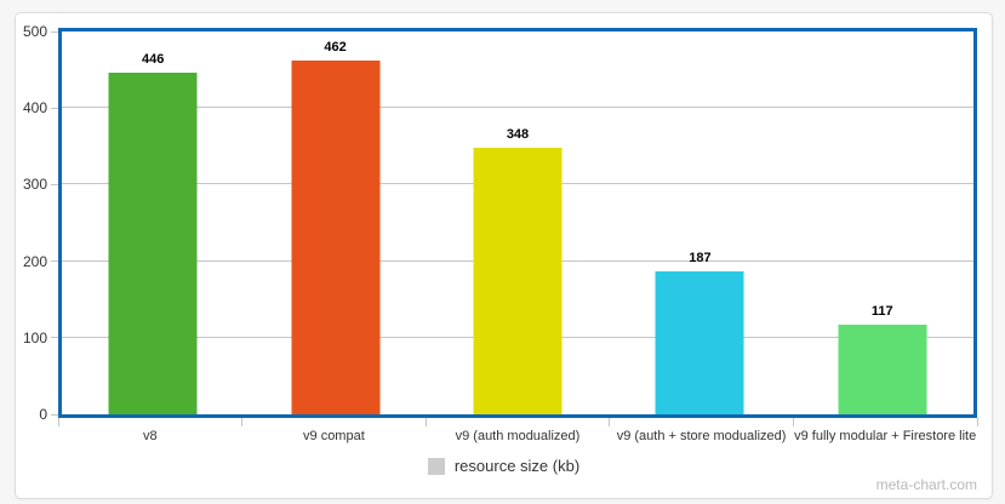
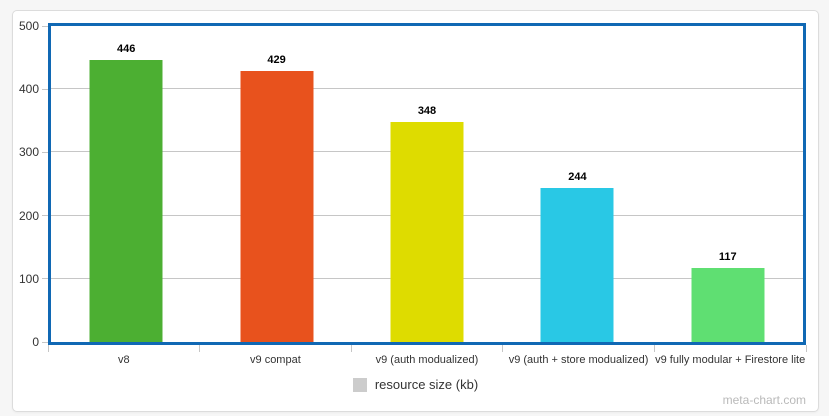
v9 compat: 462 -> 429
v9 (auth + store modualized): 187 -> 244
